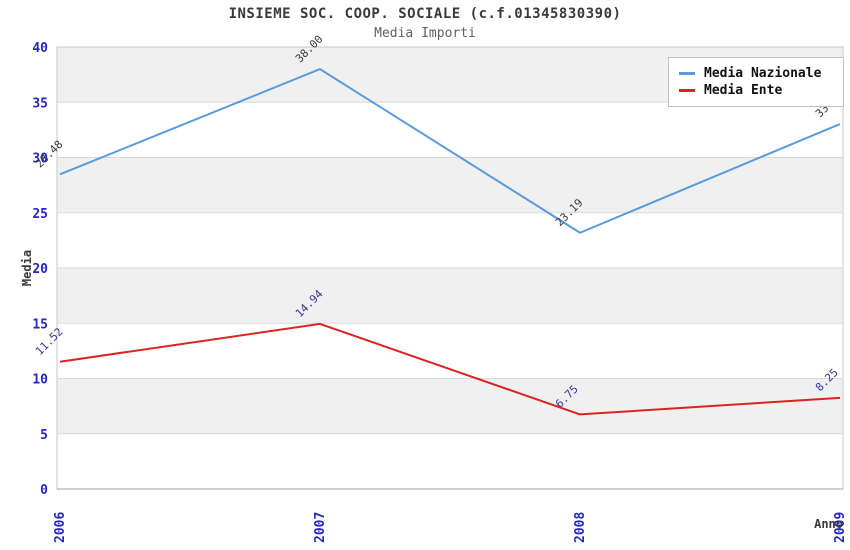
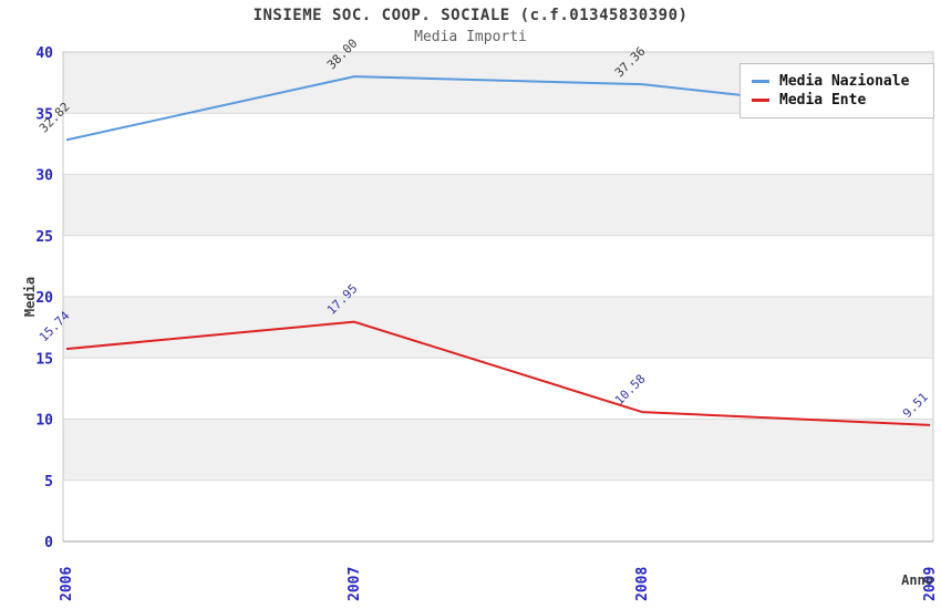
Media Nazionale/2006: 28.48 -> 32.82
Media Ente/2006: 11.52 -> 15.74
Media Ente/2007: 14.94 -> 17.95
Media Nazionale/2008: 23.19 -> 37.36
Media Ente/2008: 6.75 -> 10.58
Media Nazionale/2009: 33.03 -> 34.79
Media Ente/2009: 8.25 -> 9.51
